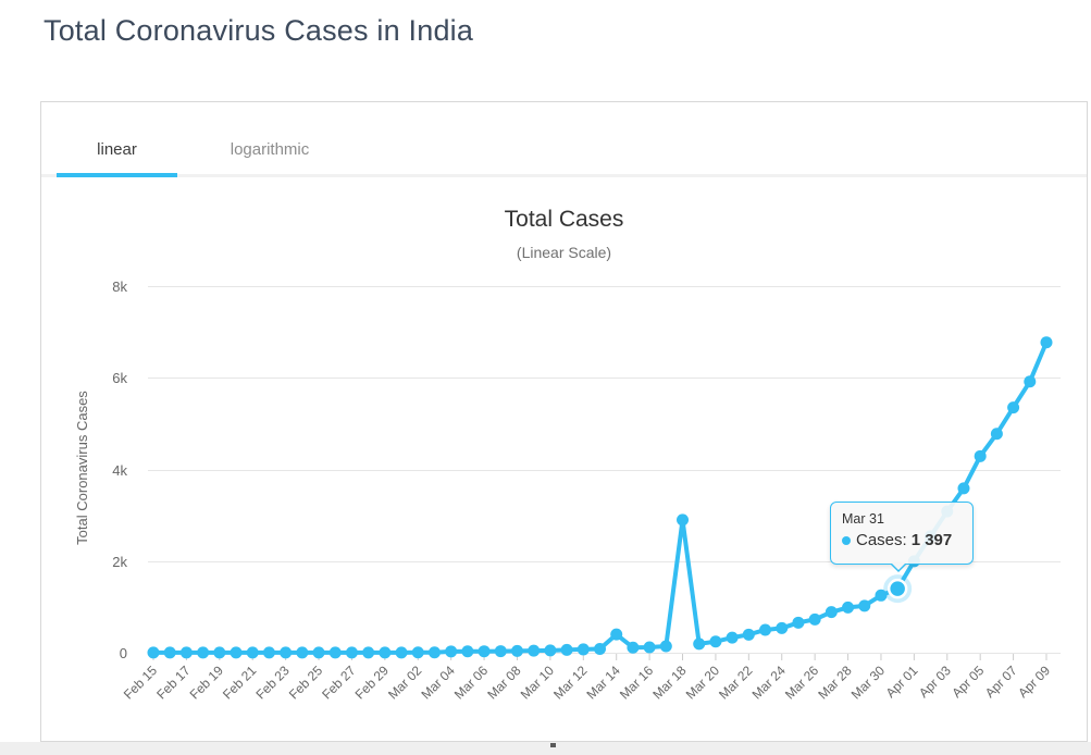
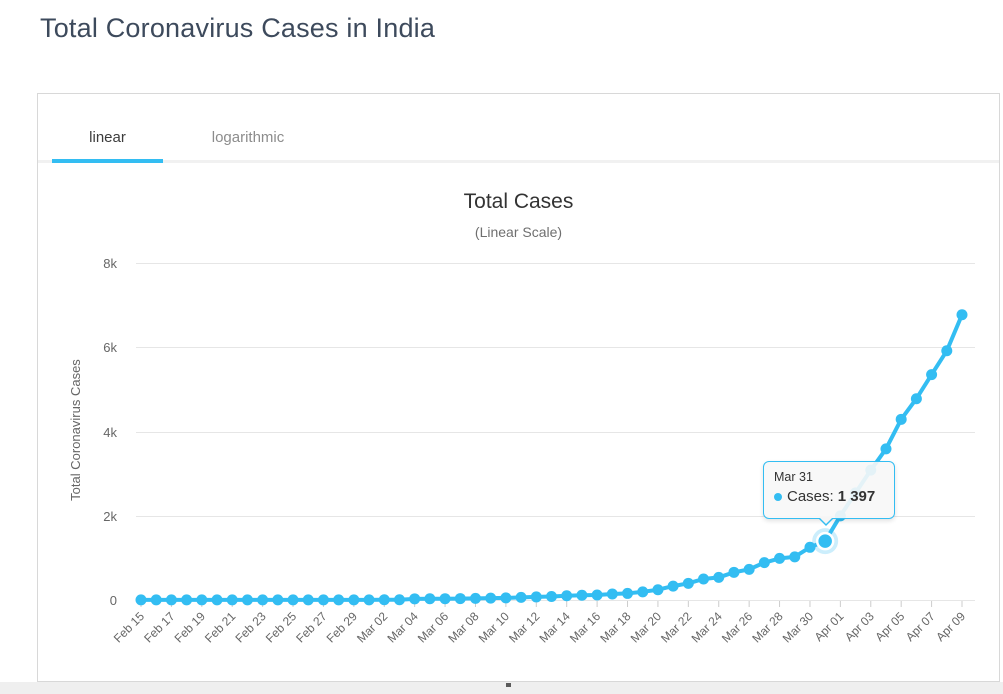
Mar 14: 0.4k -> 0.1k
Mar 18: 2.9k -> 0.2k
